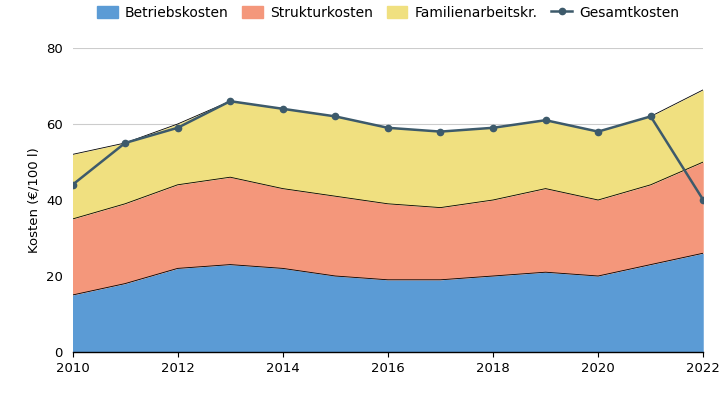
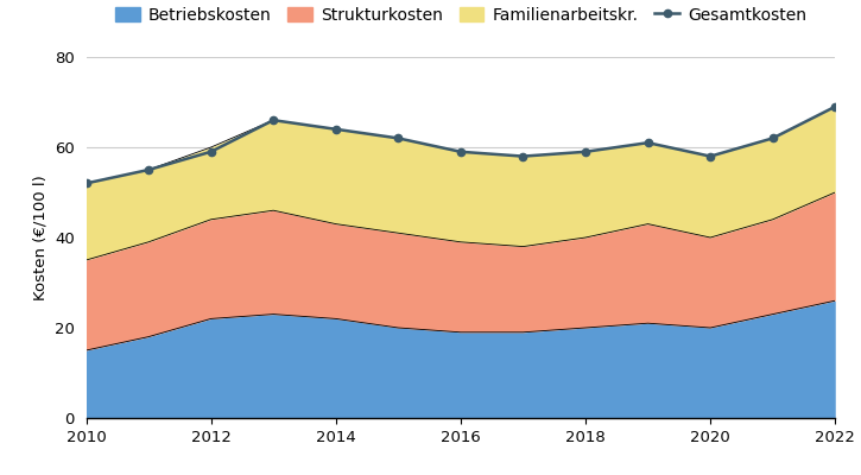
Gesamtkosten/2010: 44 -> 52
Gesamtkosten/2022: 40 -> 69
